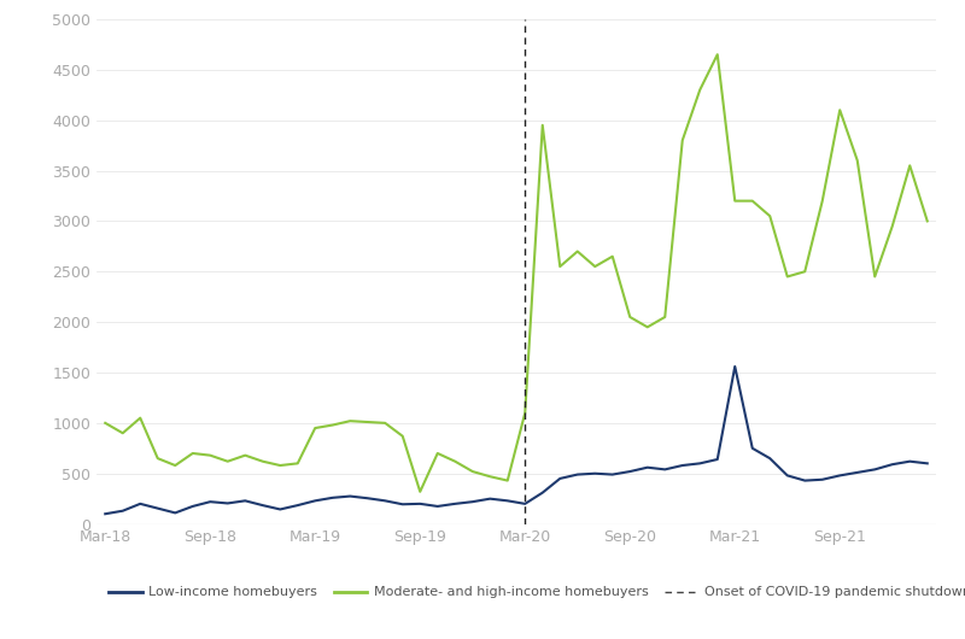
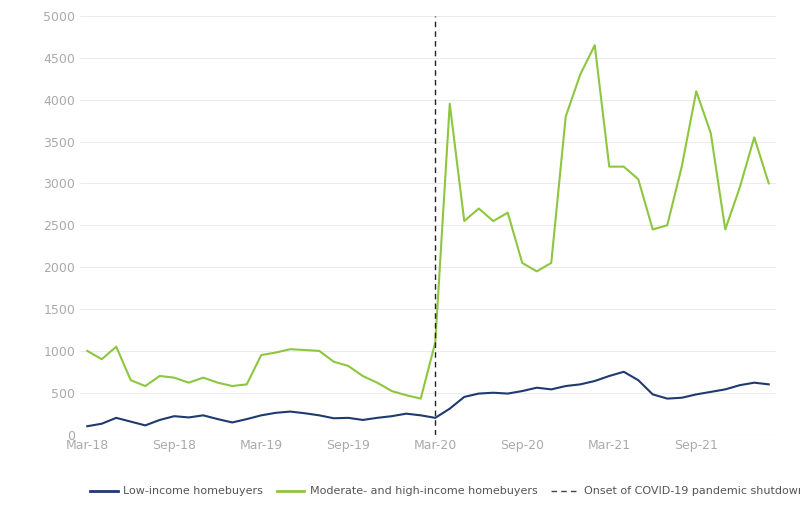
Moderate- and high-income homebuyers/Sep-19: 320 -> 820
Low-income homebuyers/Mar-21: 1560 -> 700
